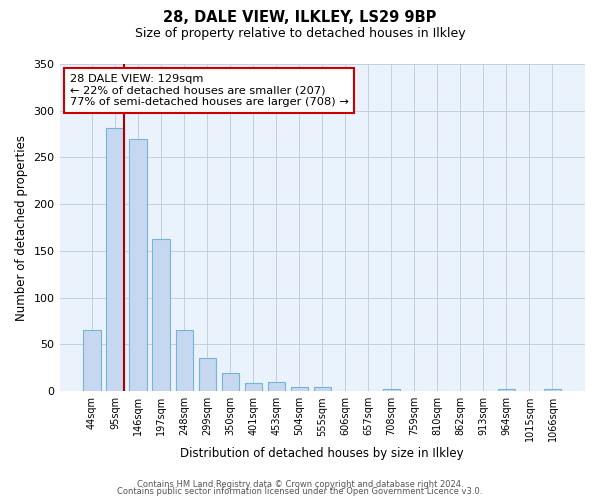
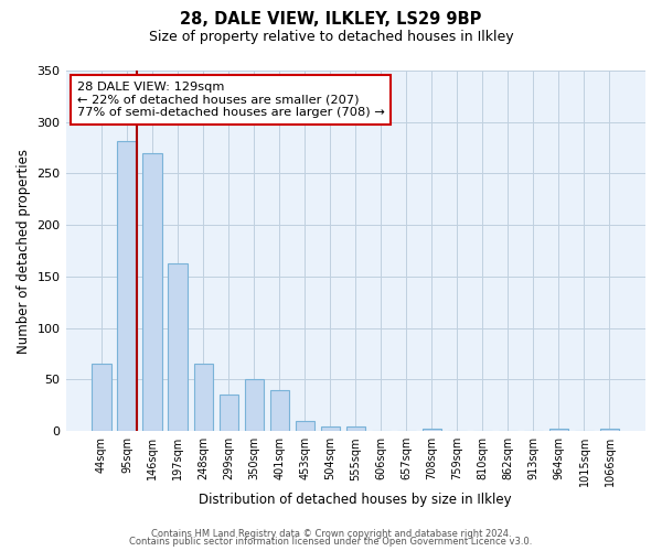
350sqm: 20 -> 50
401sqm: 9 -> 40
